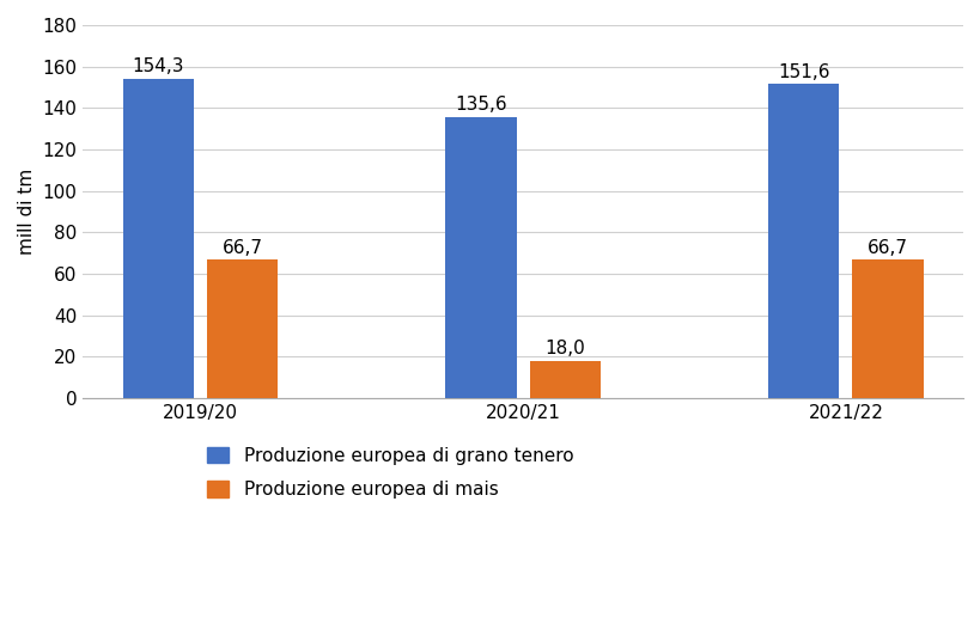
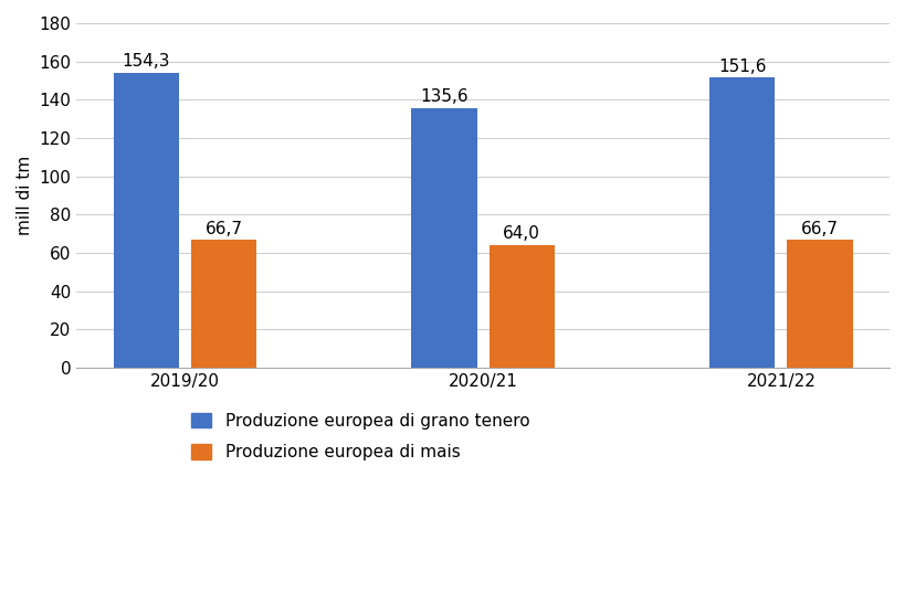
Produzione europea di mais/2020/21: 18,0 -> 64,0
